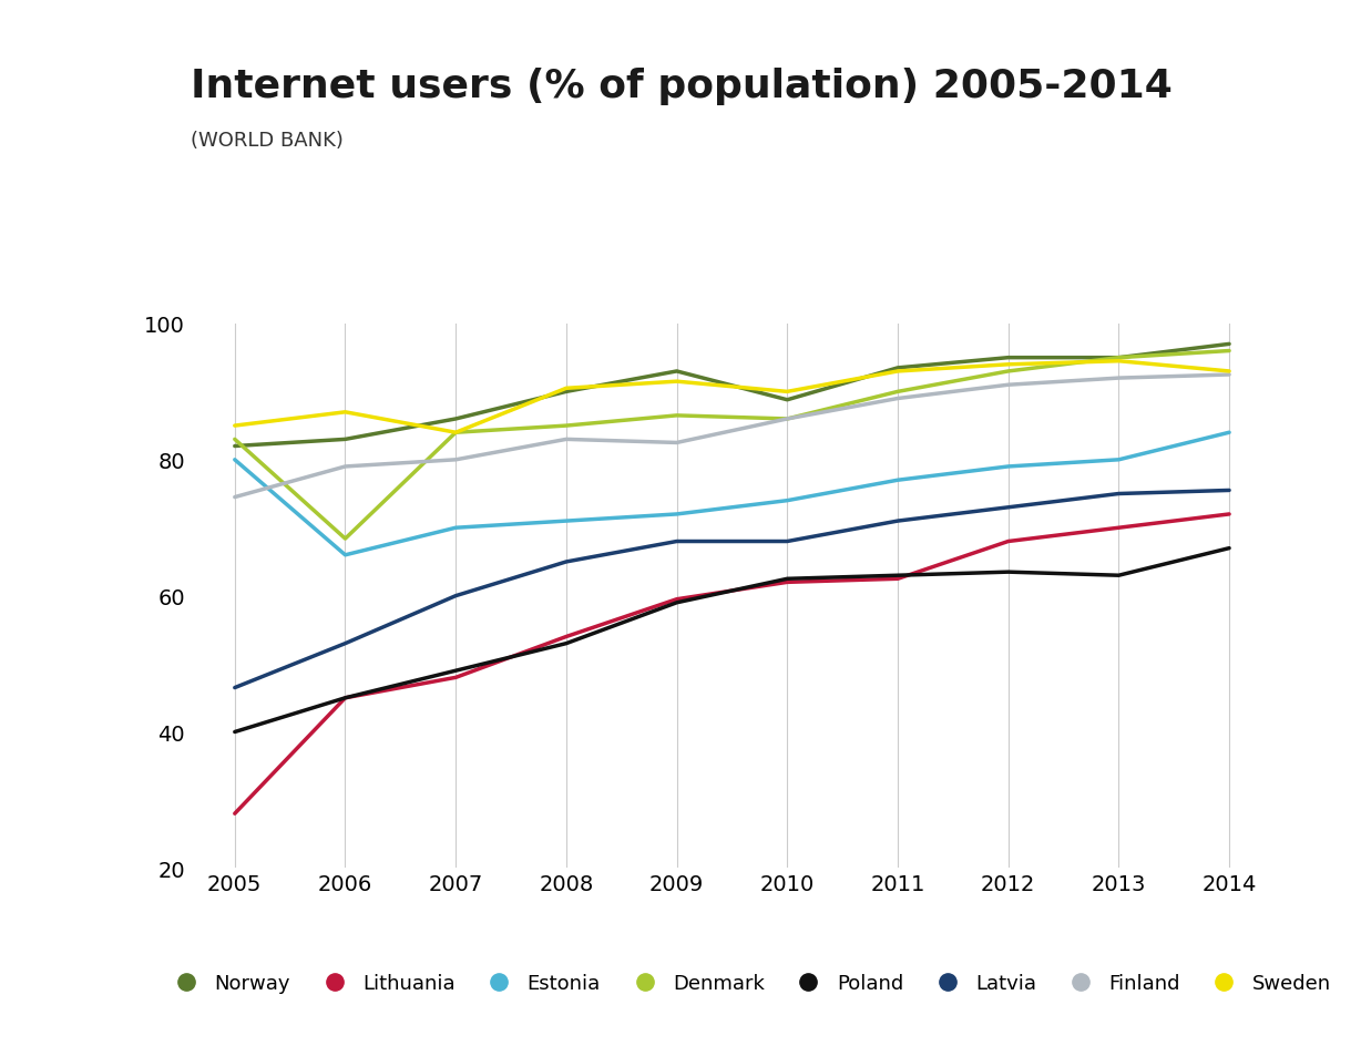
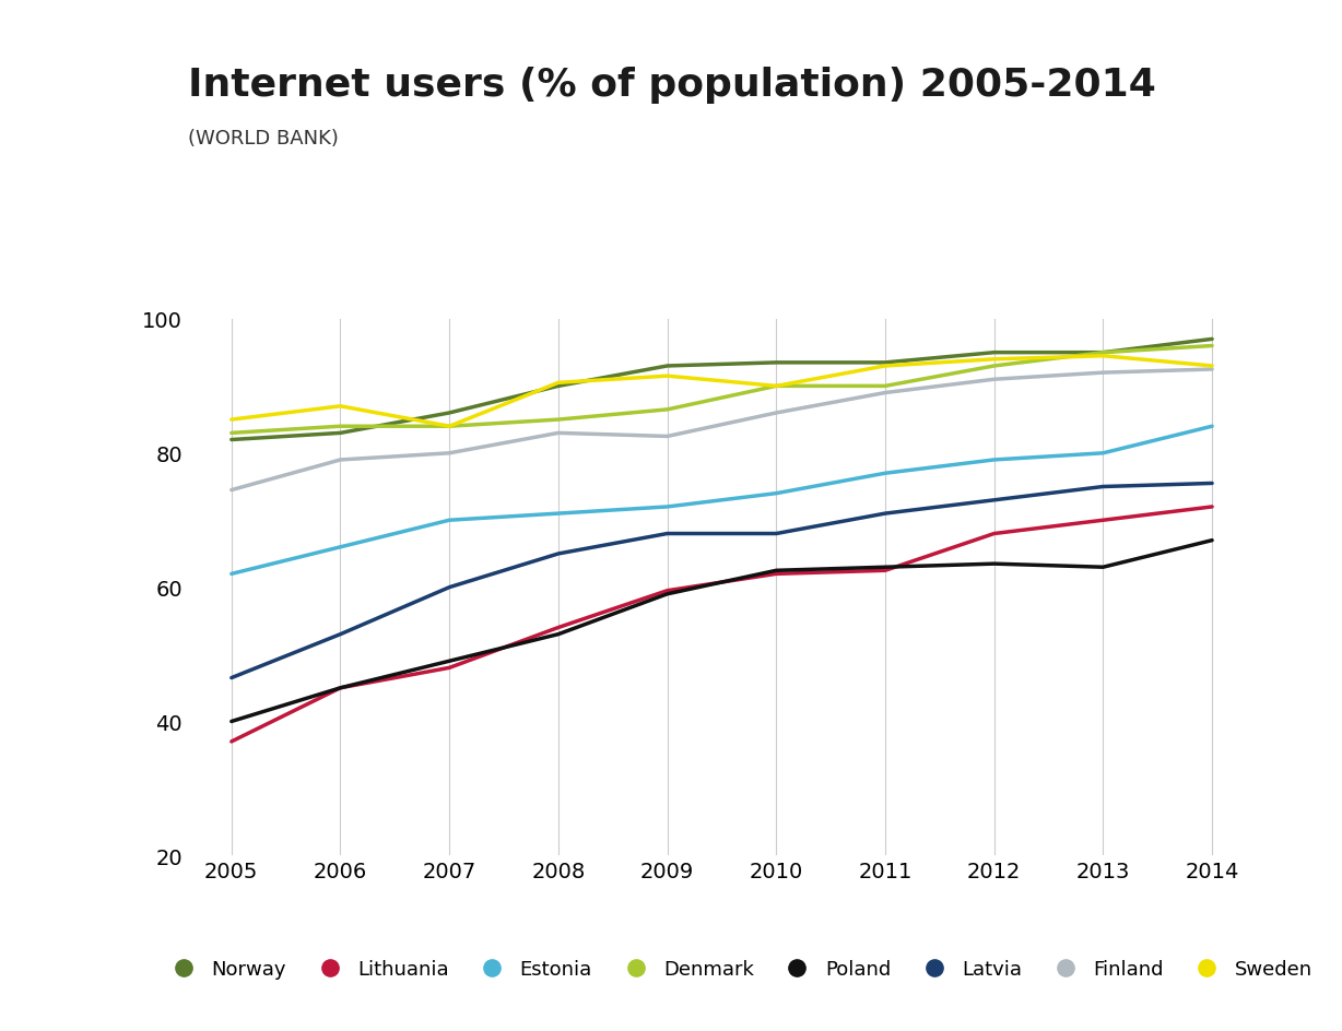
Lithuania/2005: 28.0 -> 37.0
Estonia/2005: 80 -> 62
Denmark/2006: 68.4 -> 84.0
Norway/2010: 88.8 -> 93.5
Denmark/2010: 86.0 -> 90.0
